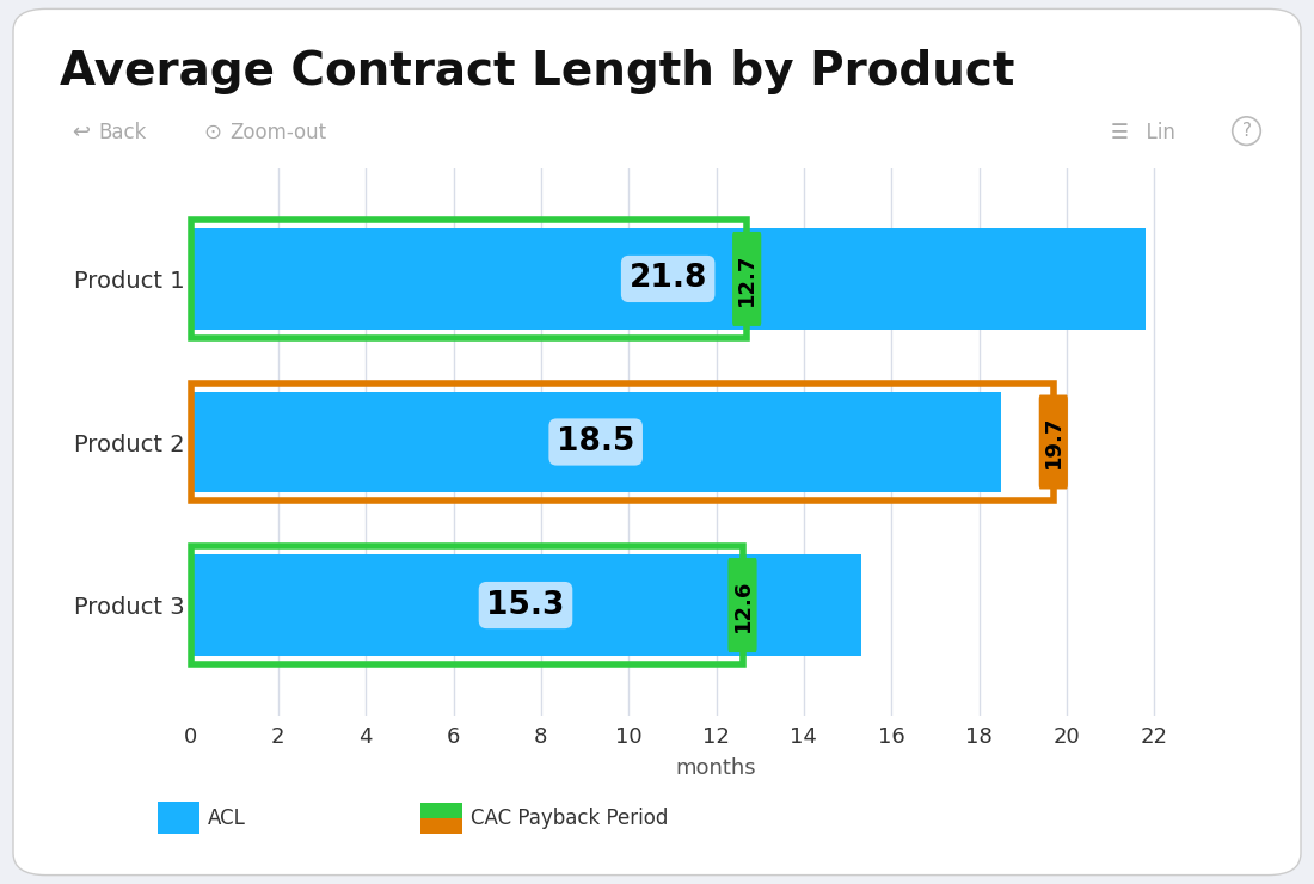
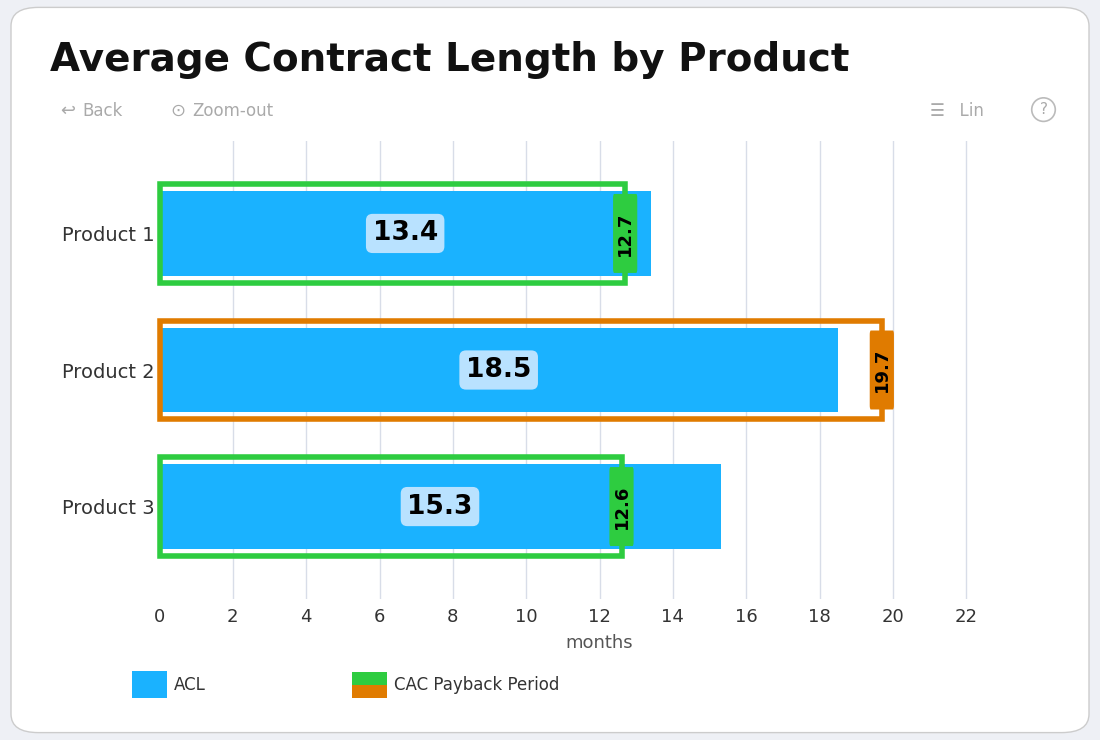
Product 1: 21.8 -> 13.4
